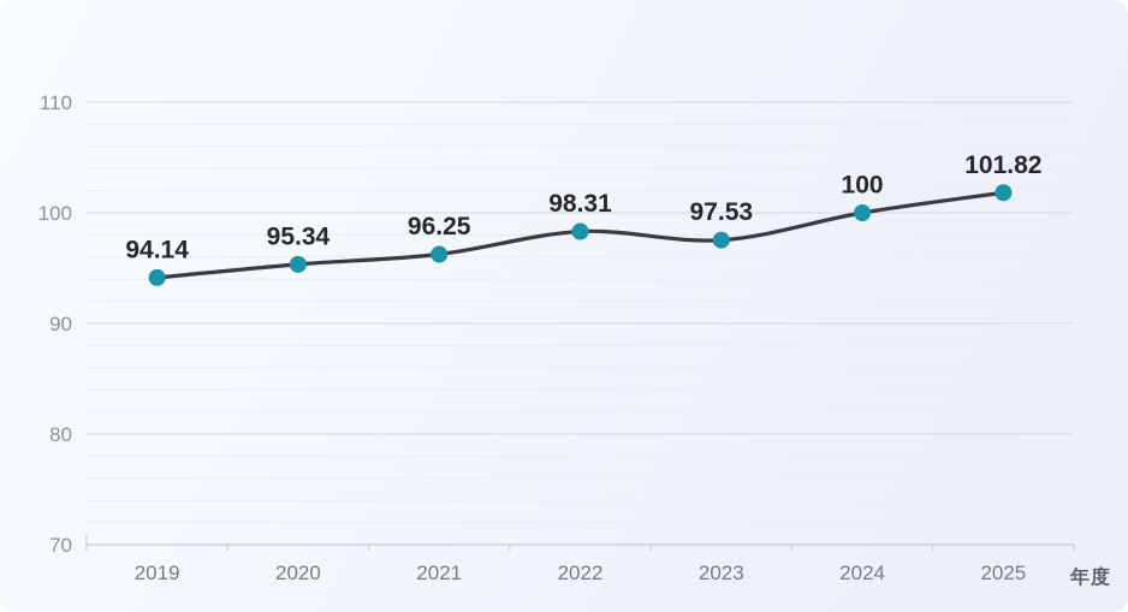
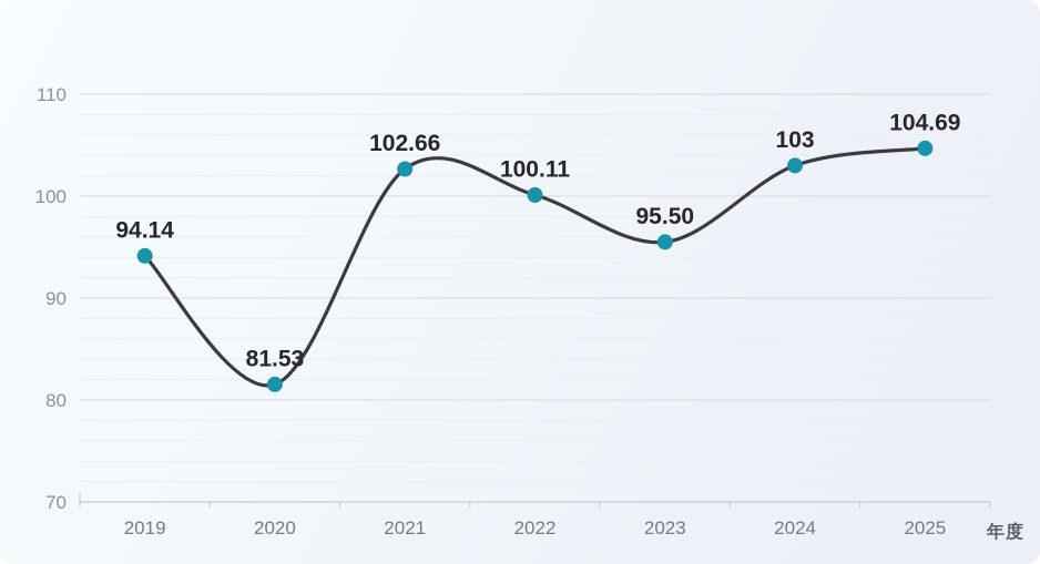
2020: 95.34 -> 81.53
2021: 96.25 -> 102.66
2022: 98.31 -> 100.11
2023: 97.53 -> 95.50
2024: 100 -> 103
2025: 101.82 -> 104.69
